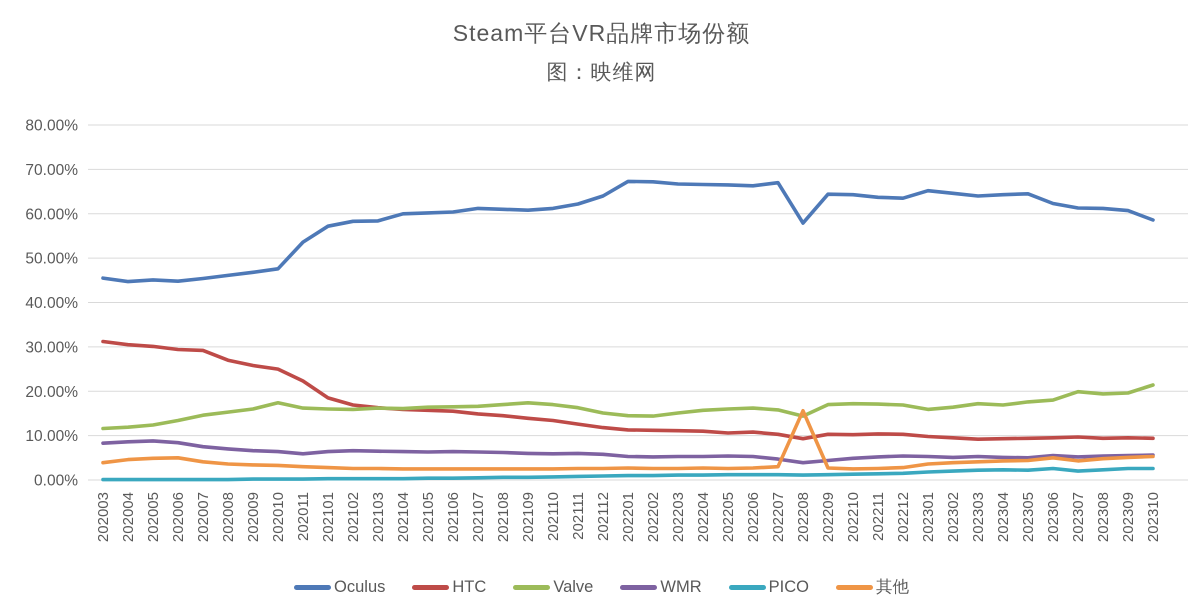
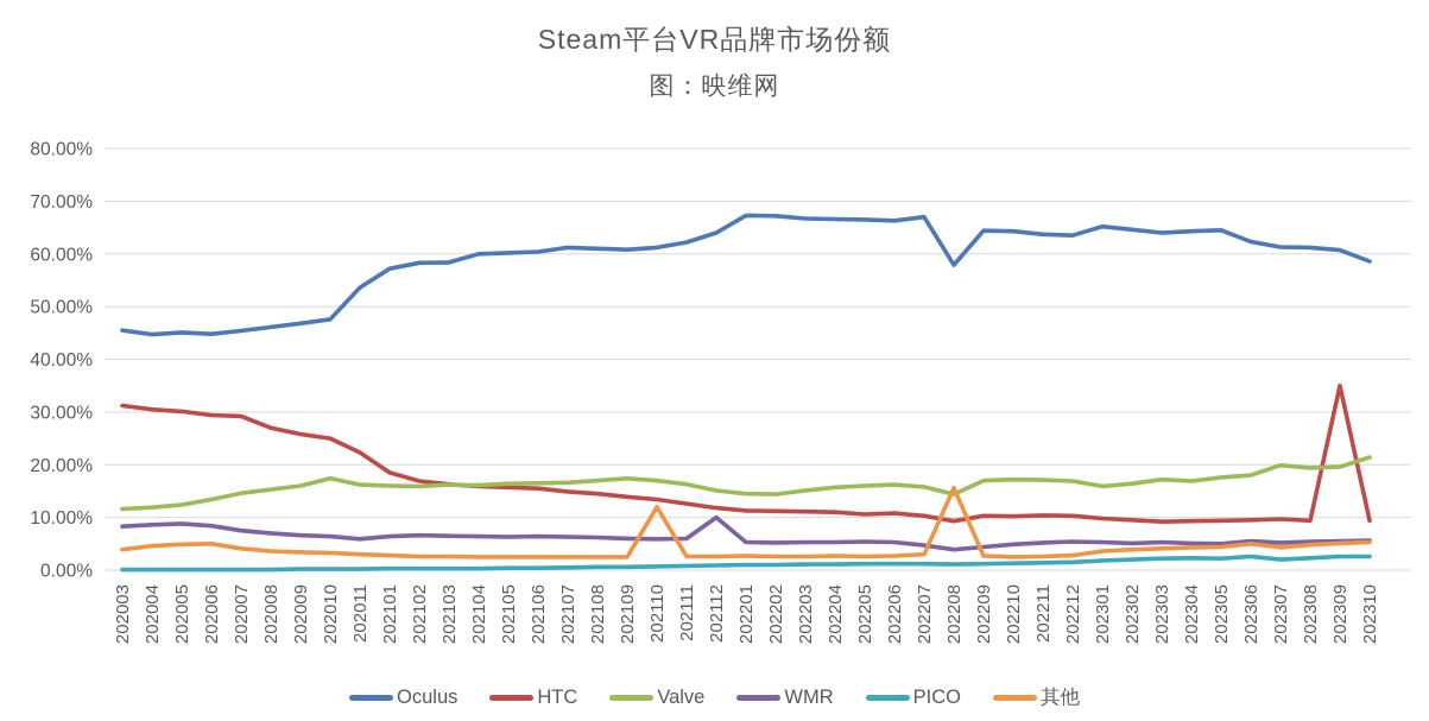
其他/202110: 2% -> 12%
WMR/202112: 6% -> 10%
HTC/202309: 10% -> 35%
